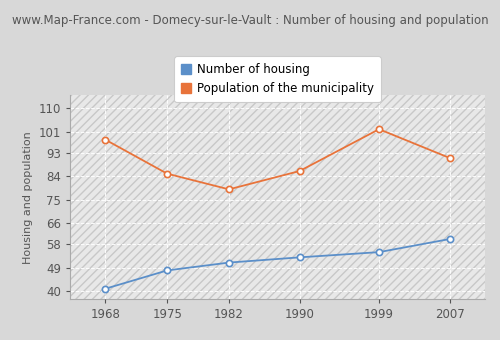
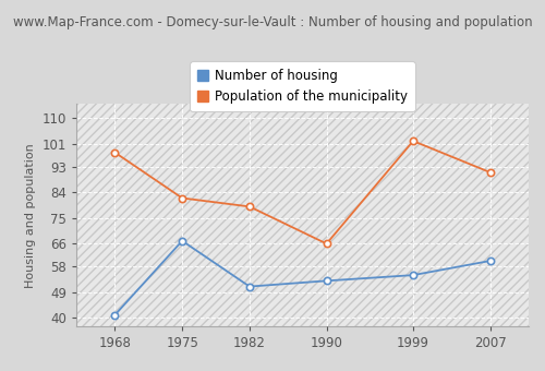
Number of housing/1975: 48 -> 67
Population of the municipality/1975: 85 -> 82
Population of the municipality/1990: 86 -> 66
